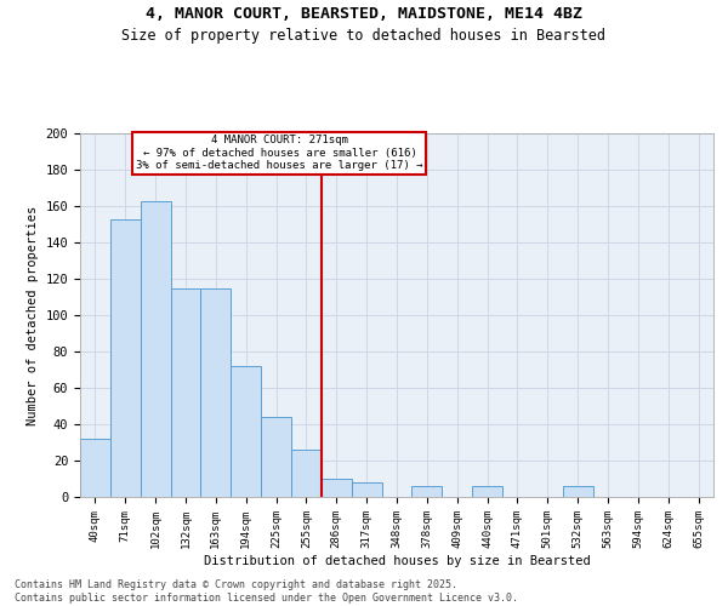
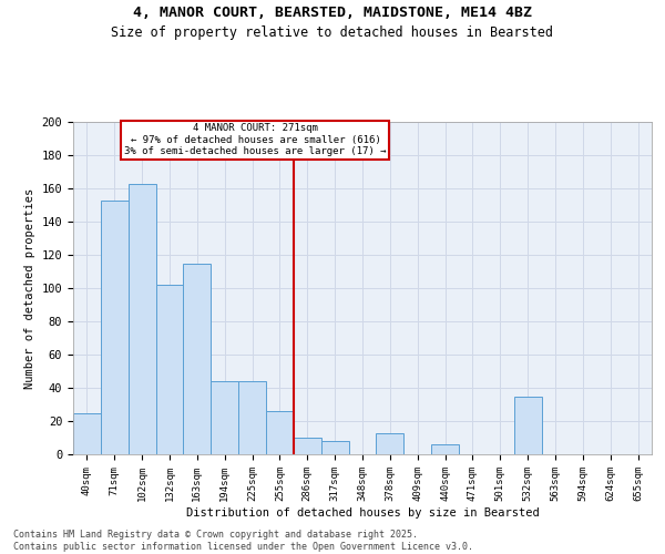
40sqm: 32 -> 25
132sqm: 115 -> 102
194sqm: 72 -> 44
378sqm: 6 -> 13
532sqm: 6 -> 35
